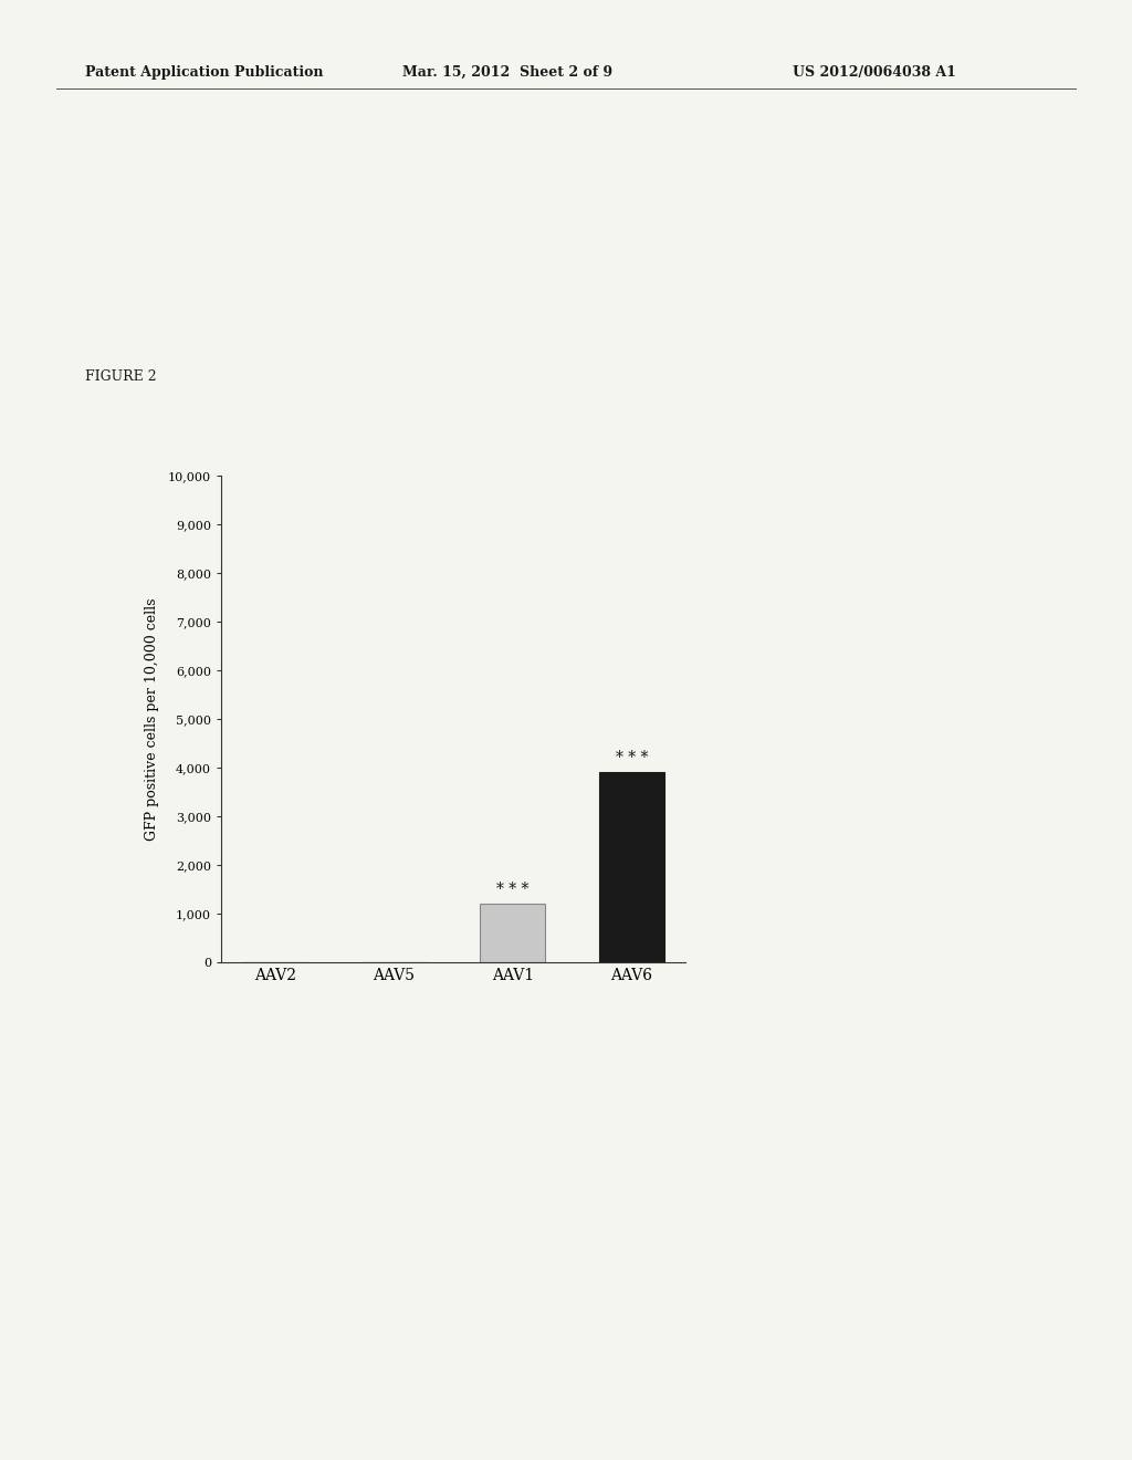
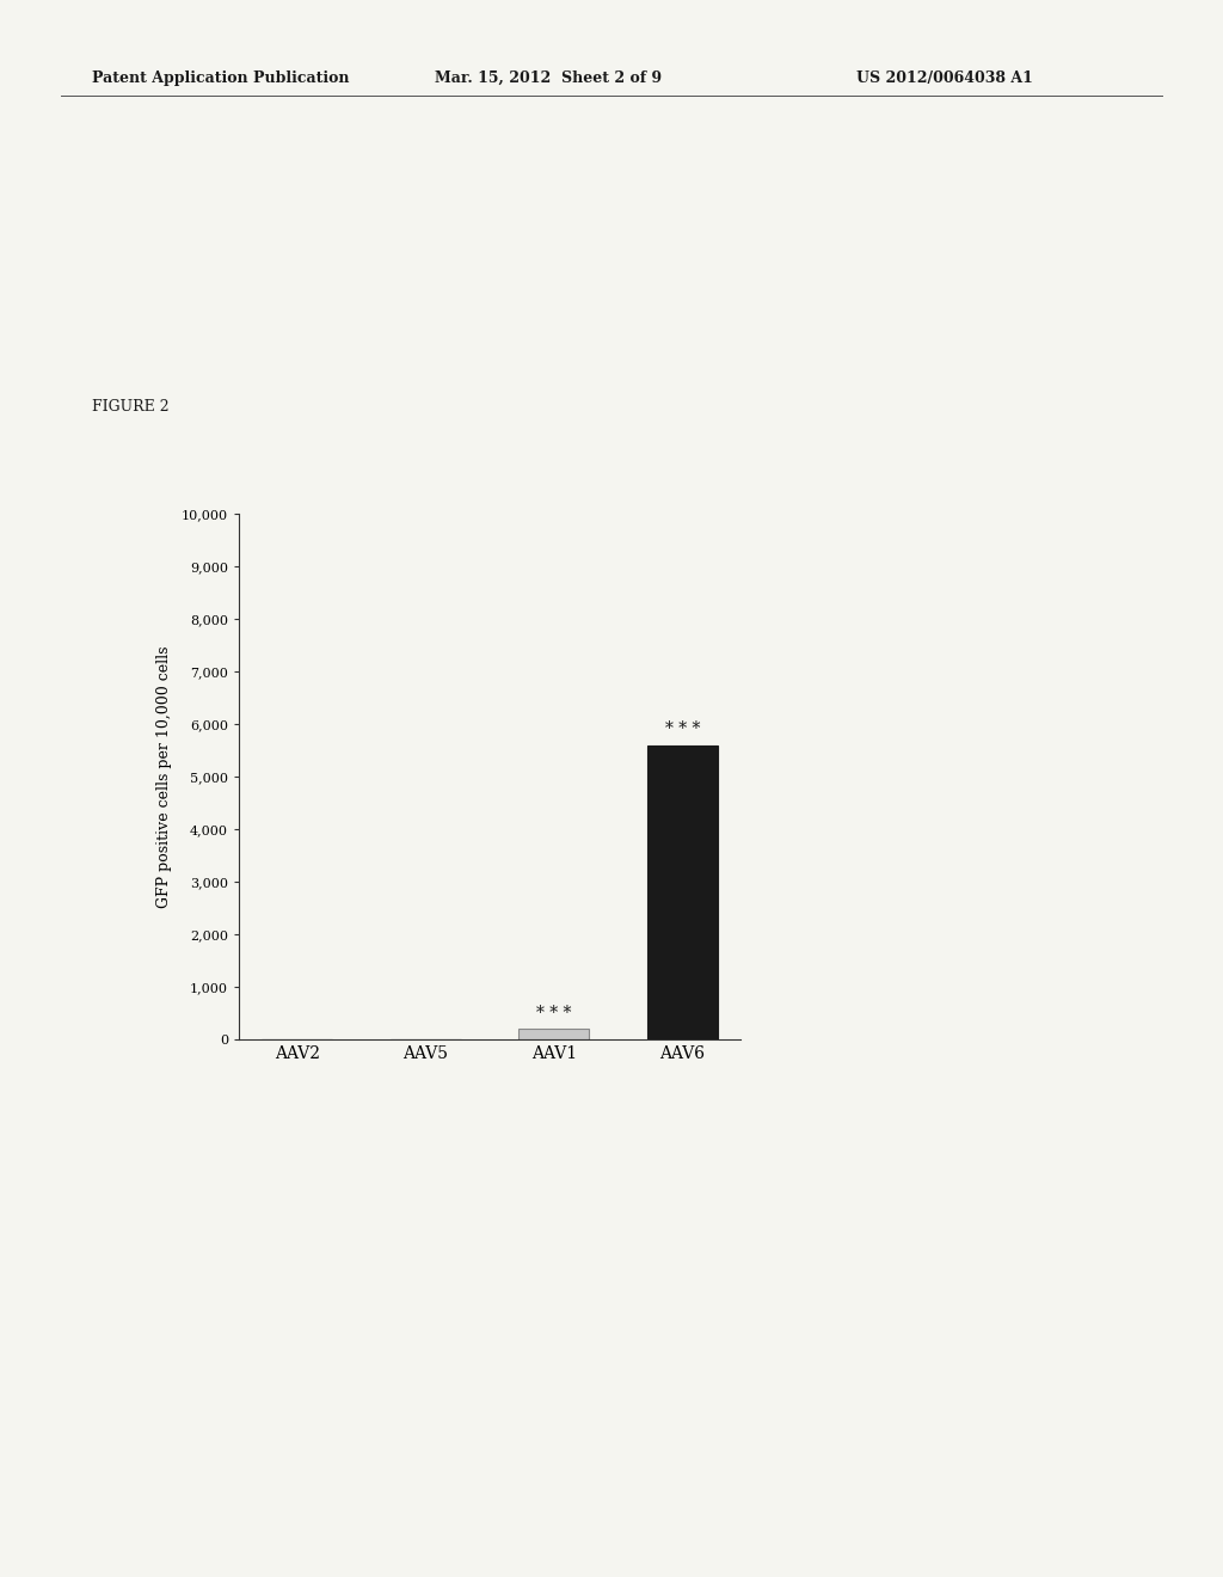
AAV1: 1,200 -> 200
AAV6: 3,900 -> 5,600
